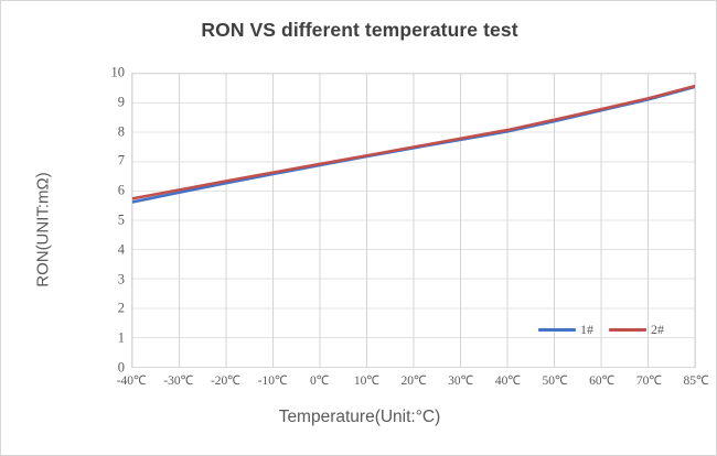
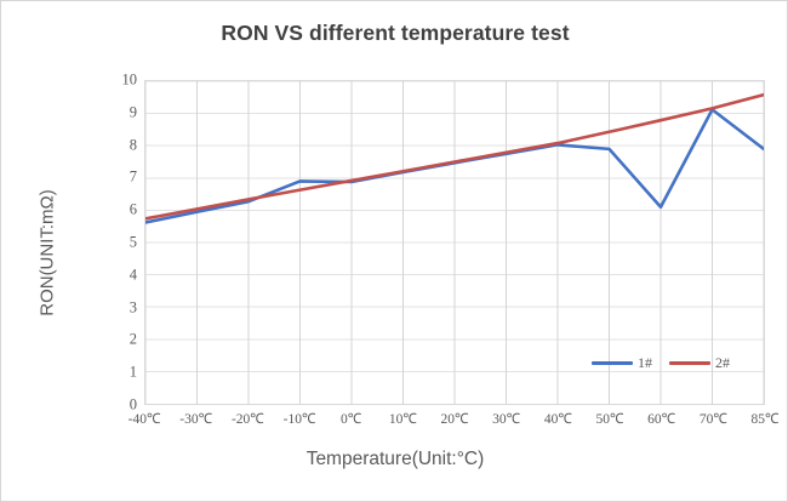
1#/-10℃: 6.6 -> 6.9
1#/50℃: 8.4 -> 7.9
1#/60℃: 8.8 -> 6.1
1#/85℃: 9.6 -> 7.9
